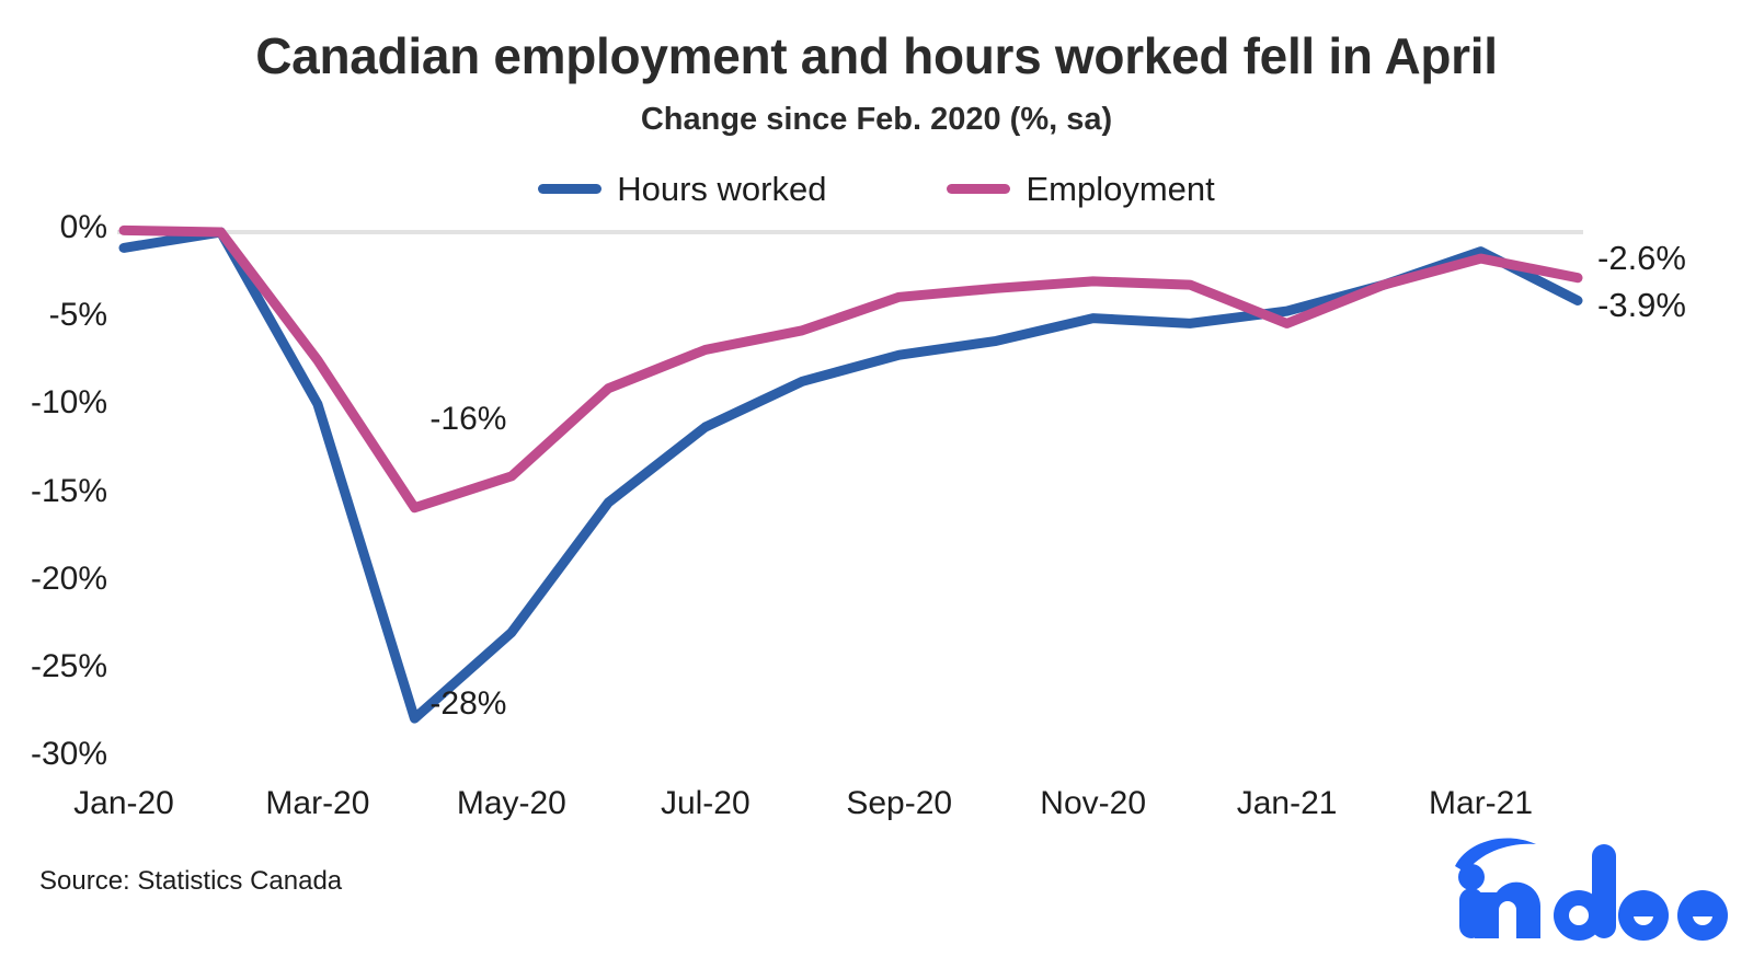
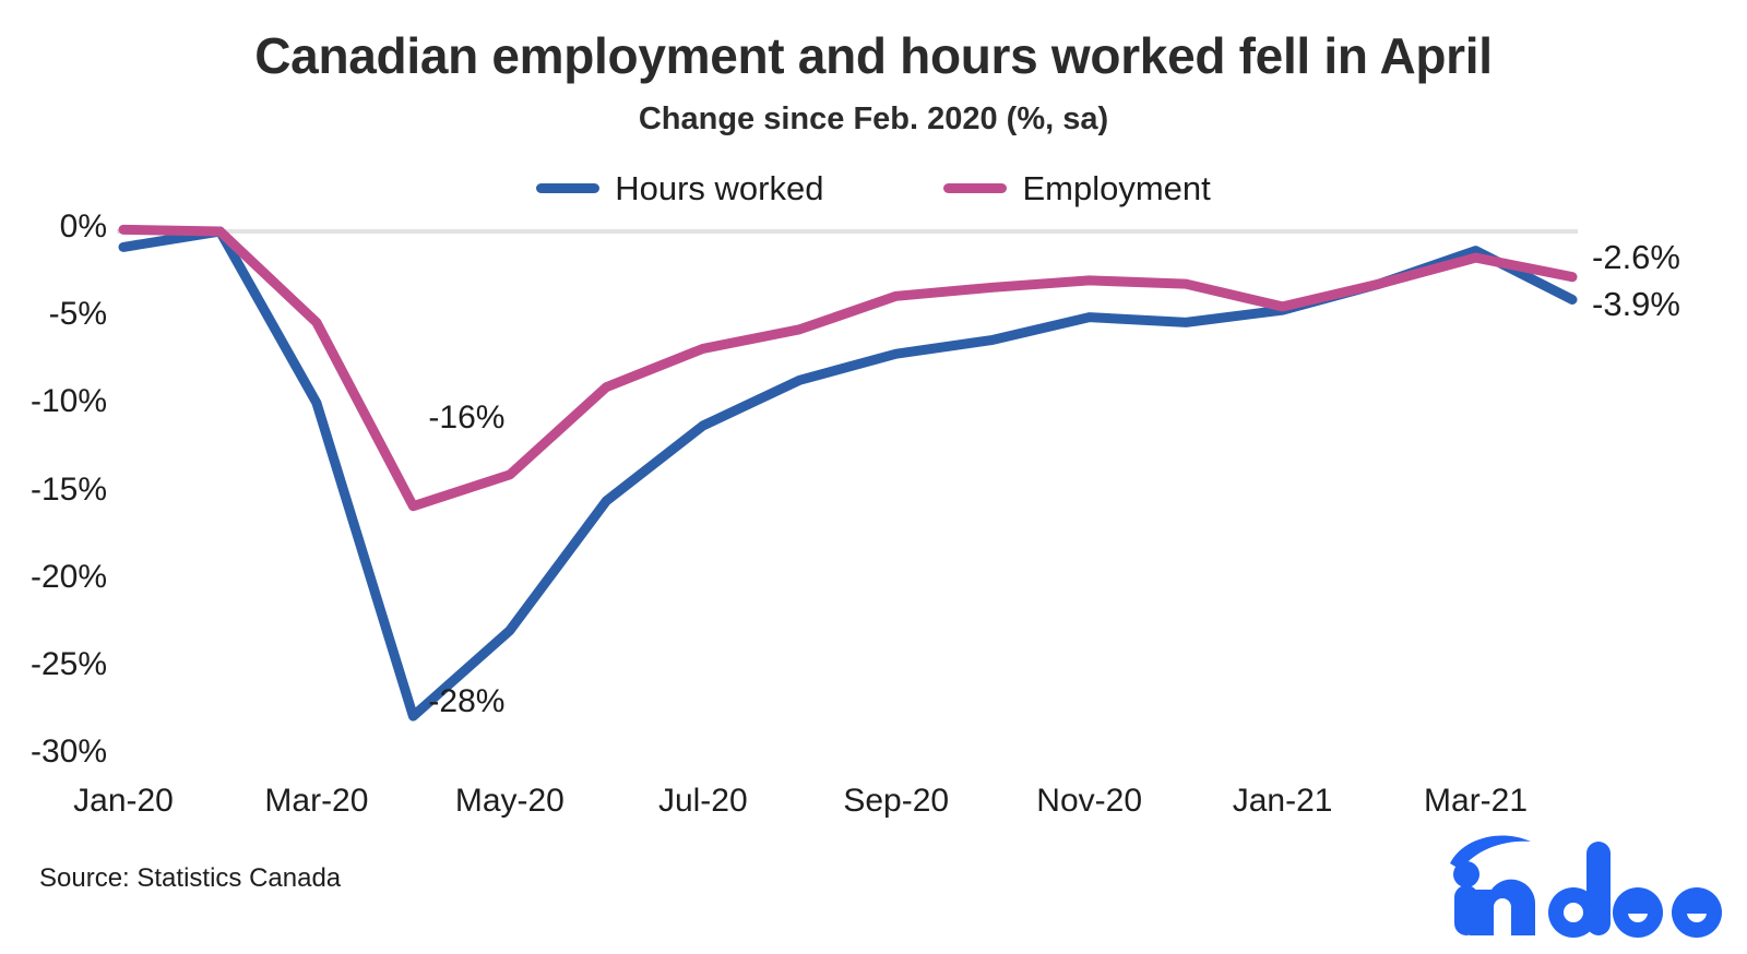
Employment/Mar-20: -7.3% -> -5.2%
Employment/Jan-21: -5.2% -> -4.3%
